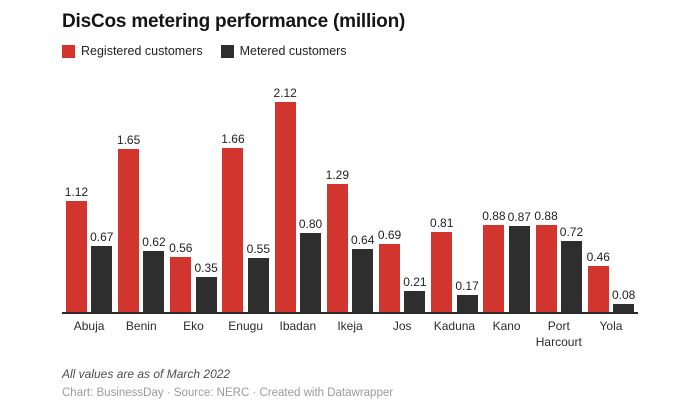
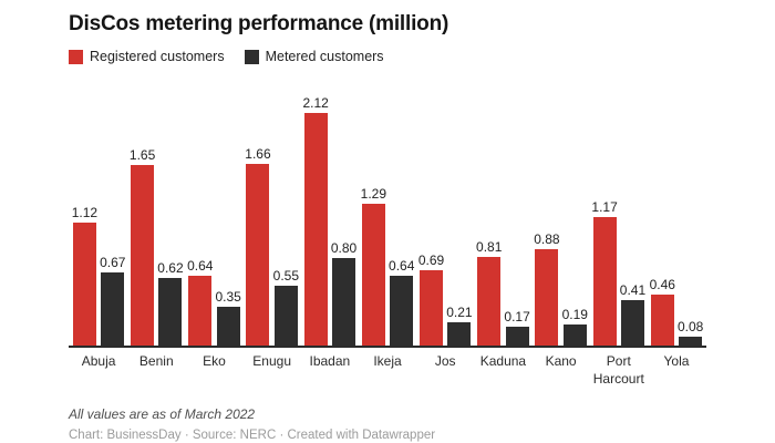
Registered customers/Eko: 0.56 -> 0.64
Metered customers/Kano: 0.87 -> 0.19
Registered customers/Port Harcourt: 0.88 -> 1.17
Metered customers/Port Harcourt: 0.72 -> 0.41
